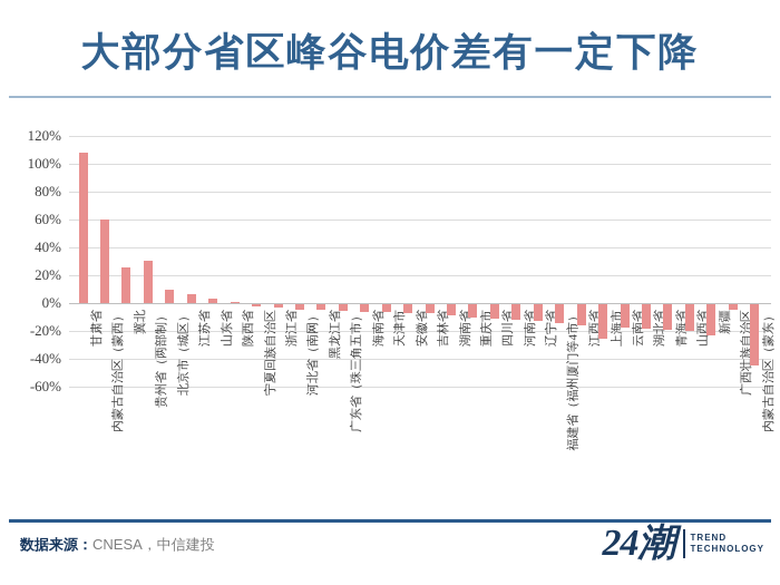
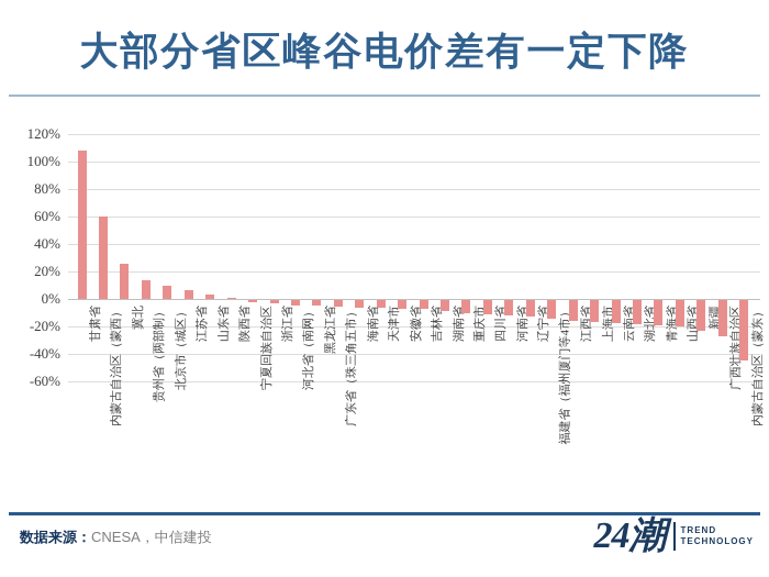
贵州省（两部制）: 30% -> 13%
上海市: -25% -> -16%
广西壮族自治区: -4% -> -27%
